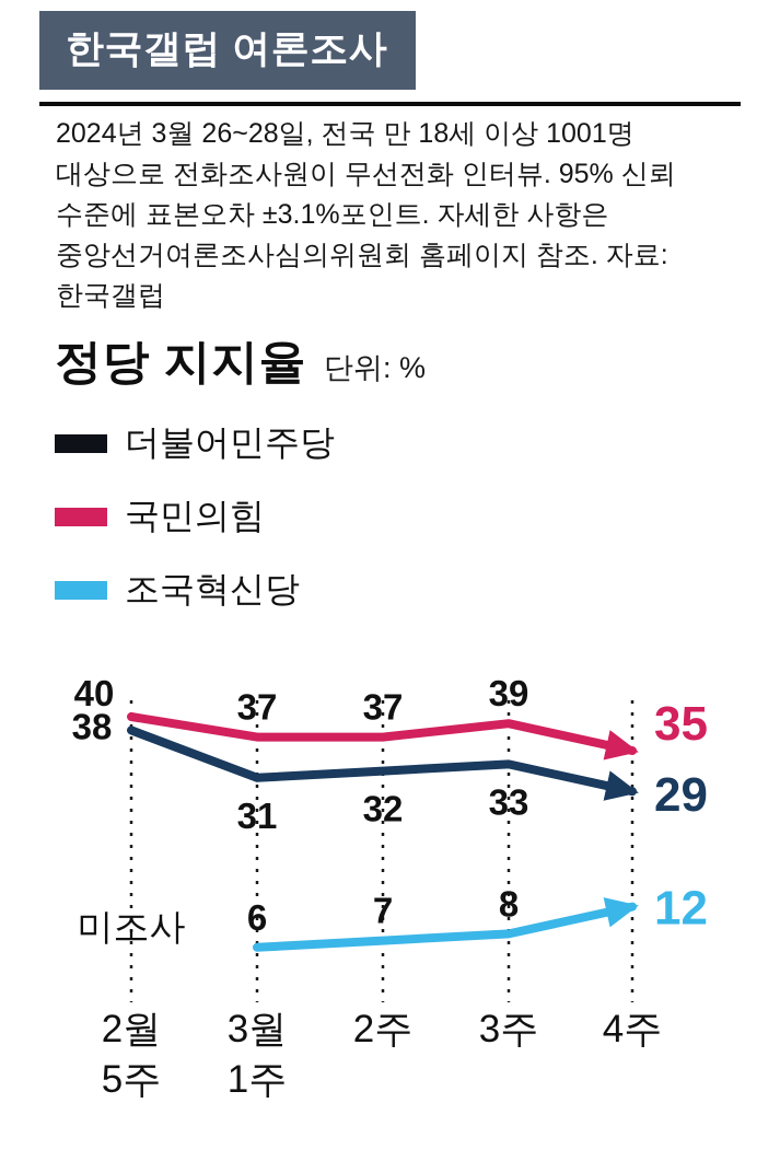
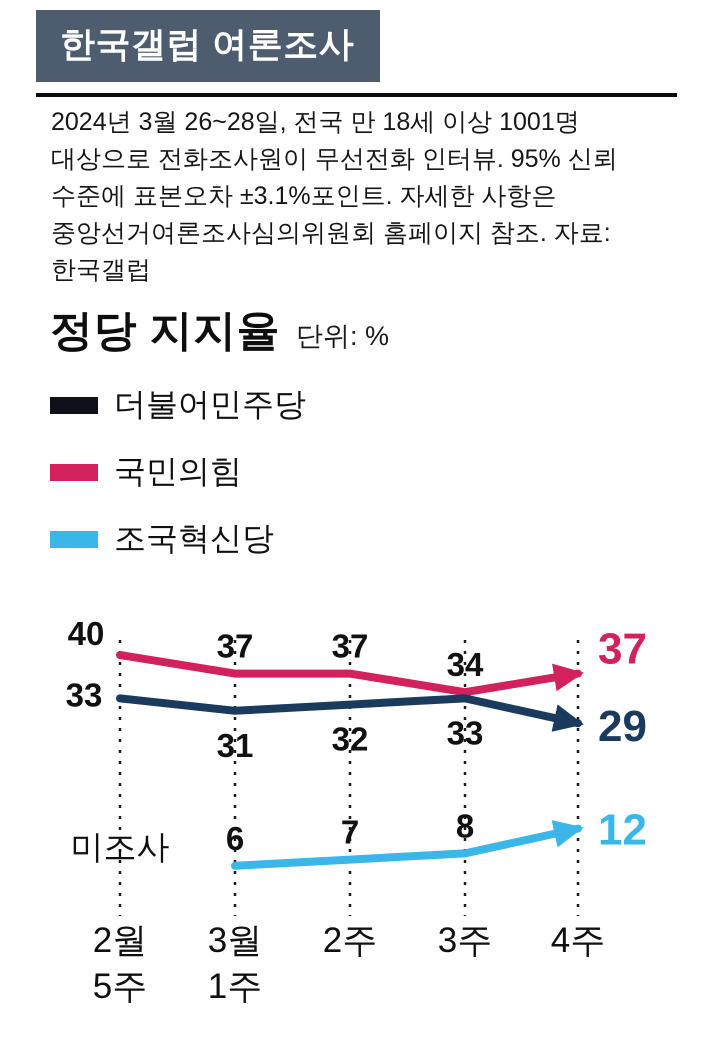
더불어민주당/2월 5주: 38 -> 33
국민의힘/3주: 39 -> 34
국민의힘/4주: 35 -> 37
